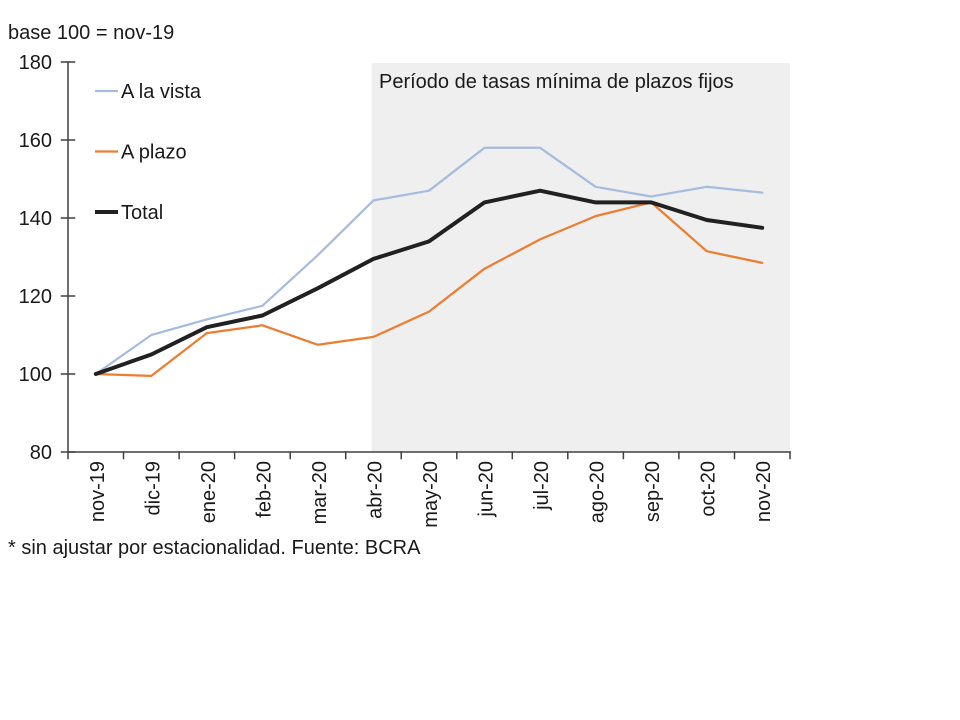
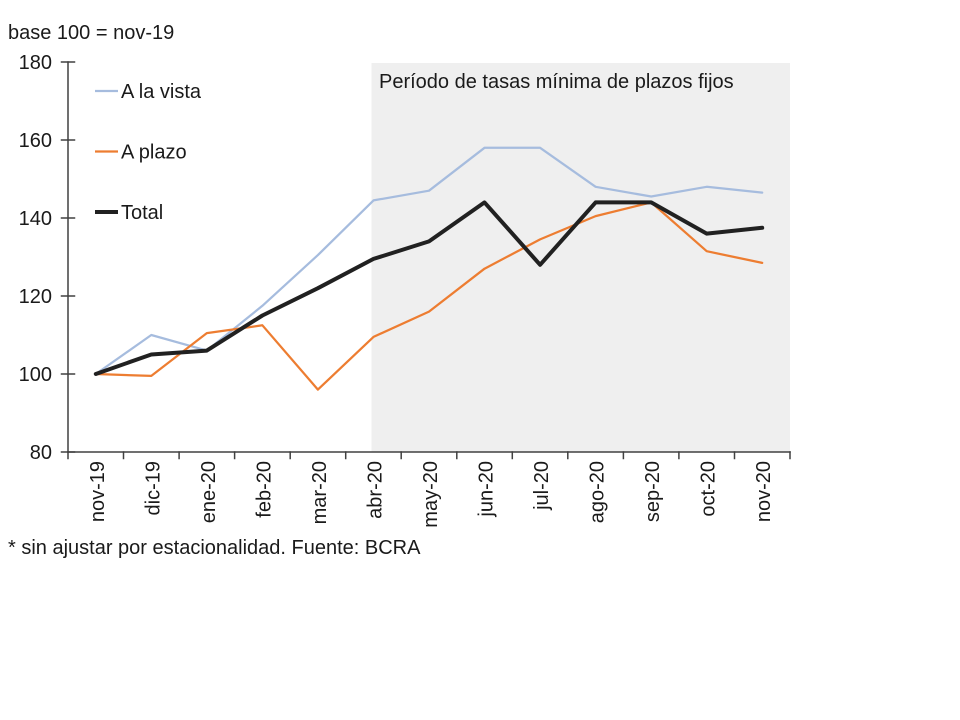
A la vista/ene-20: 114 -> 106
Total/ene-20: 112 -> 106
A plazo/mar-20: 108 -> 96
Total/jul-20: 147 -> 128
Total/oct-20: 140 -> 136
